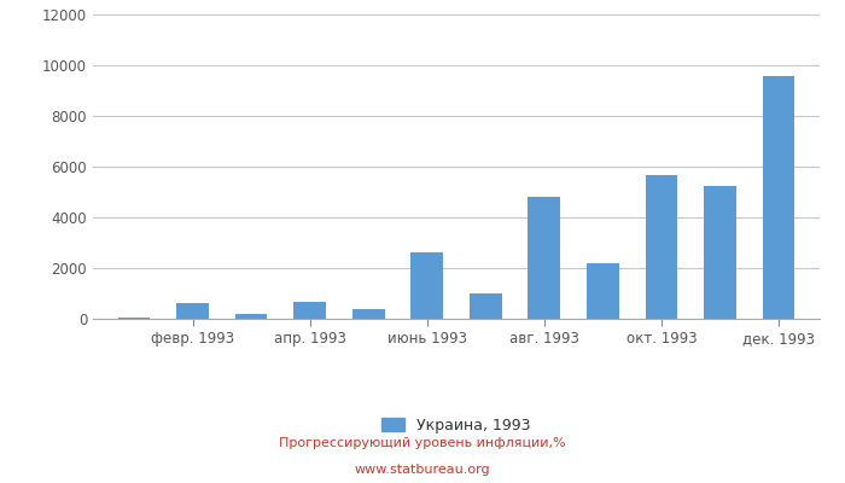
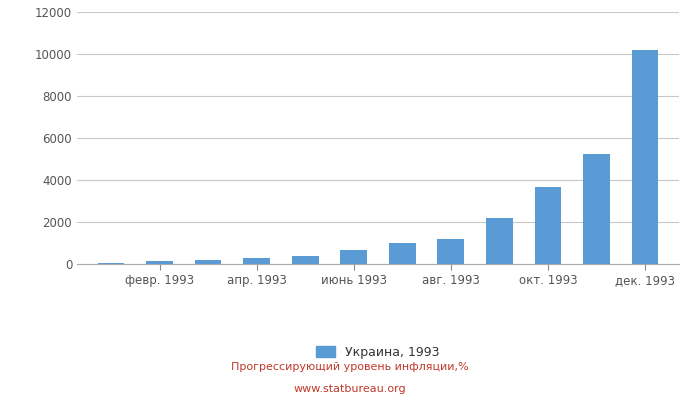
февр. 1993: 600 -> 120
апр. 1993: 650 -> 290
июнь 1993: 2600 -> 670
авг. 1993: 4800 -> 1170
окт. 1993: 5650 -> 3650
дек. 1993: 9550 -> 10200
